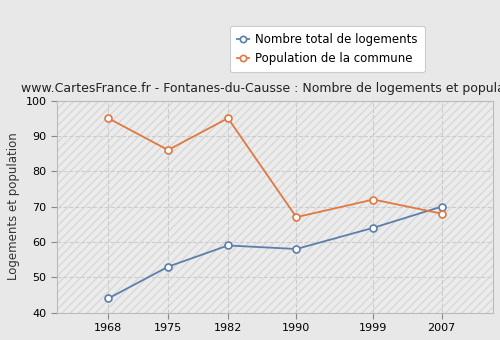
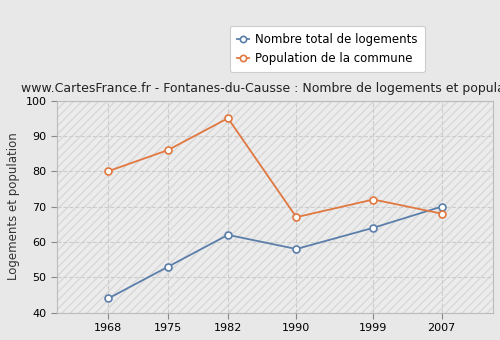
Population de la commune/1968: 95 -> 80
Nombre total de logements/1982: 59 -> 62
